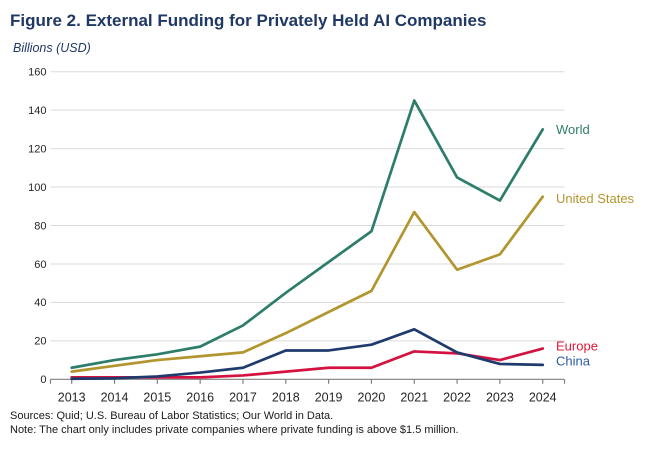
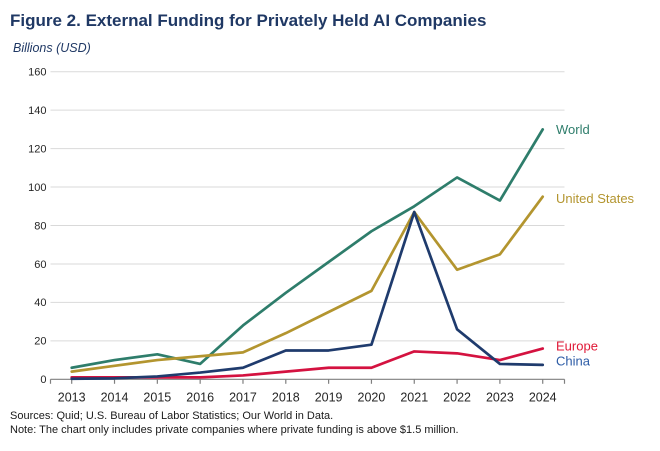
World/2016: 17 -> 8
World/2021: 145 -> 90
China/2021: 26 -> 87
China/2022: 14 -> 26
